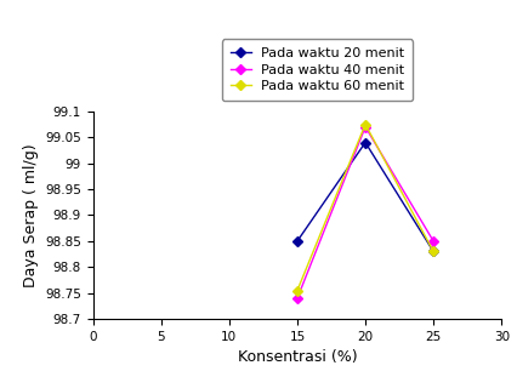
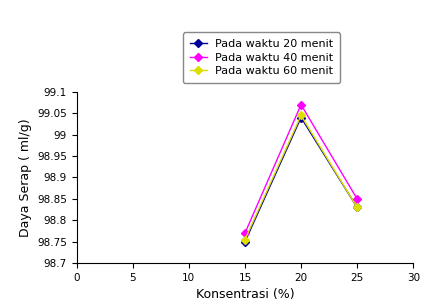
Pada waktu 20 menit/15: 98.85 -> 98.75
Pada waktu 40 menit/15: 98.74 -> 98.77
Pada waktu 60 menit/20: 99.075 -> 99.045
